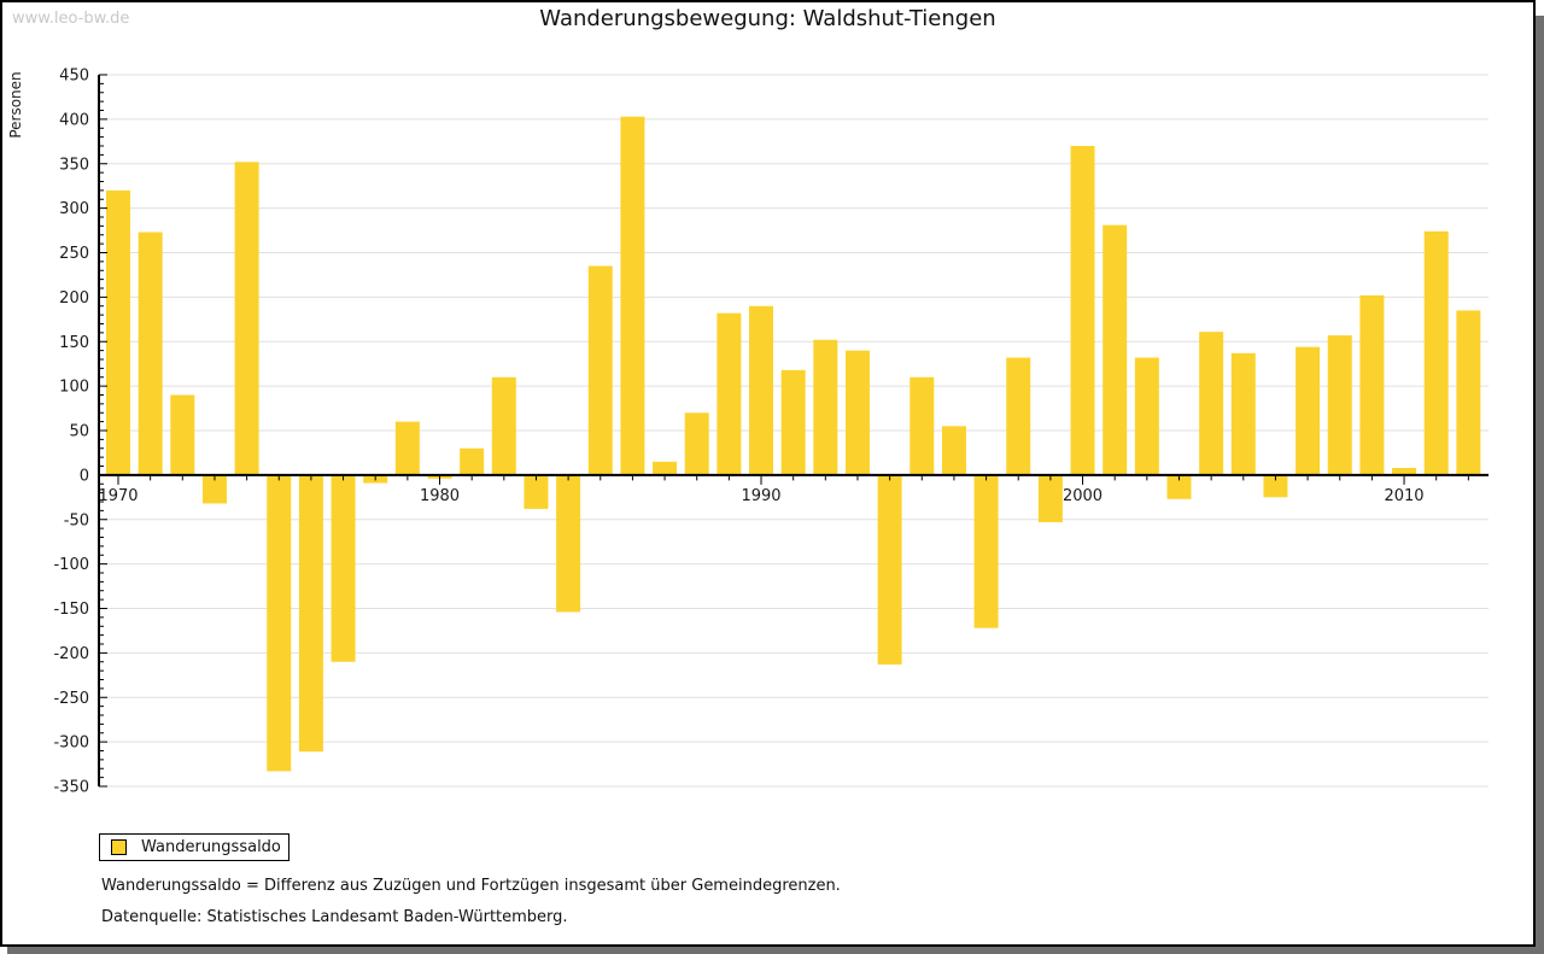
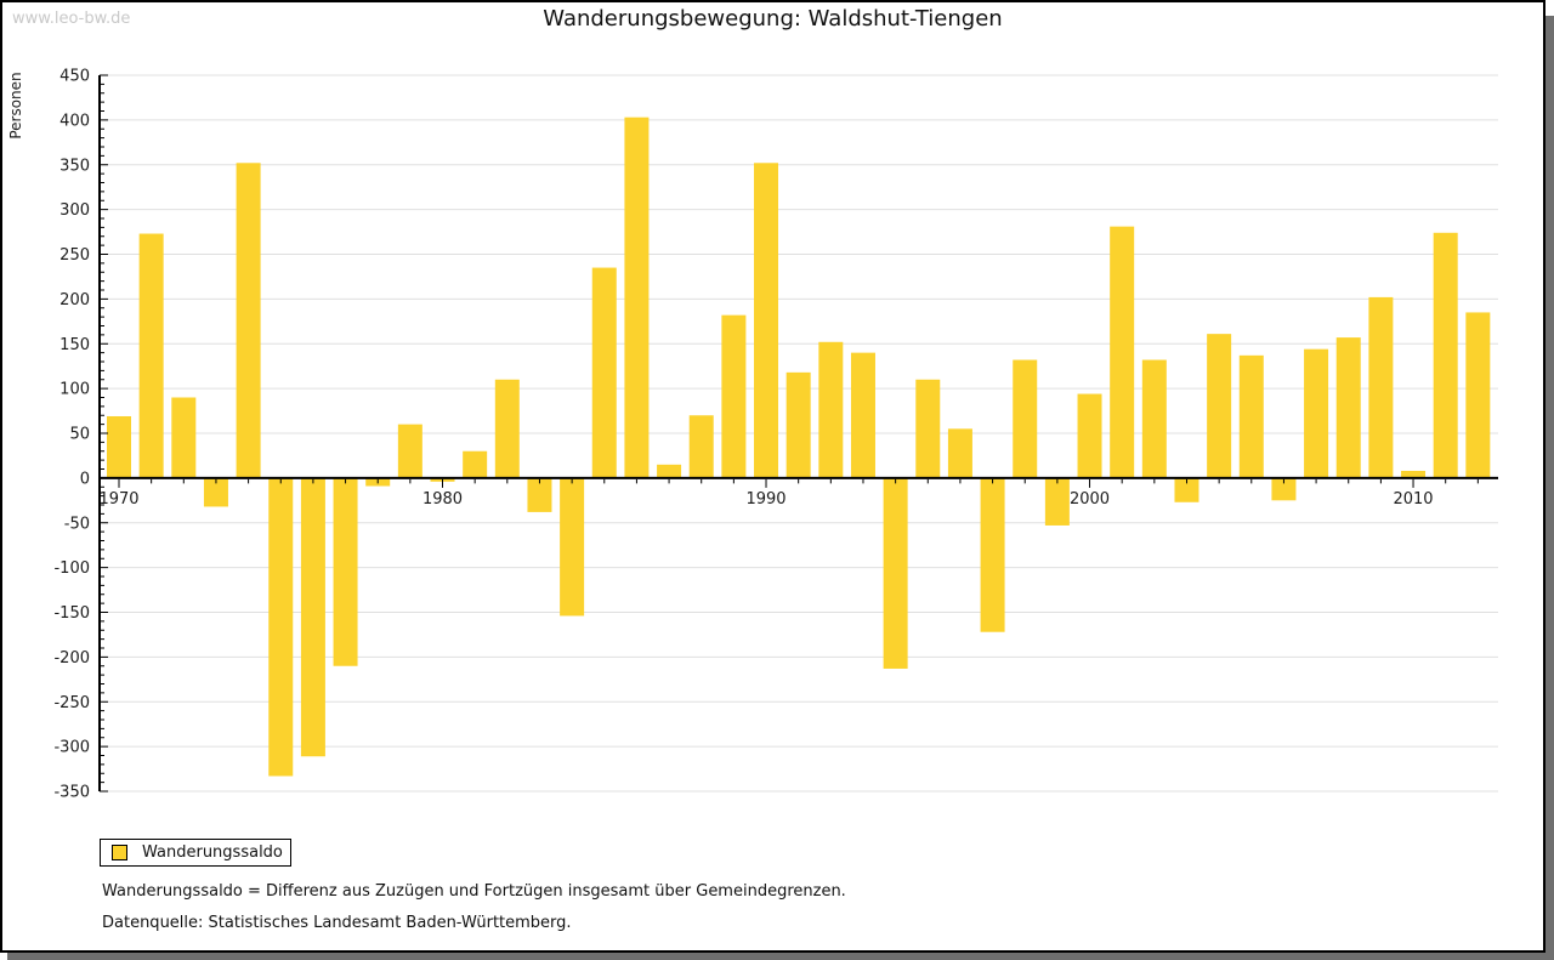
1970: 320 -> 70
1990: 190 -> 350
2000: 370 -> 90
